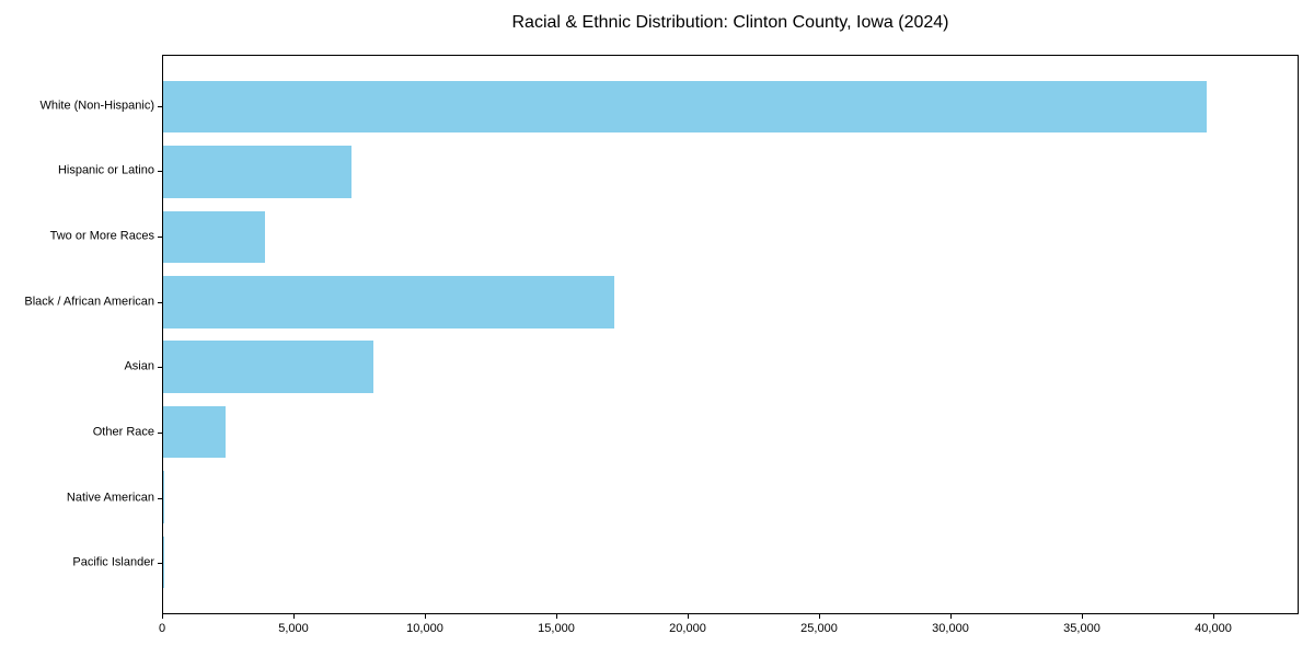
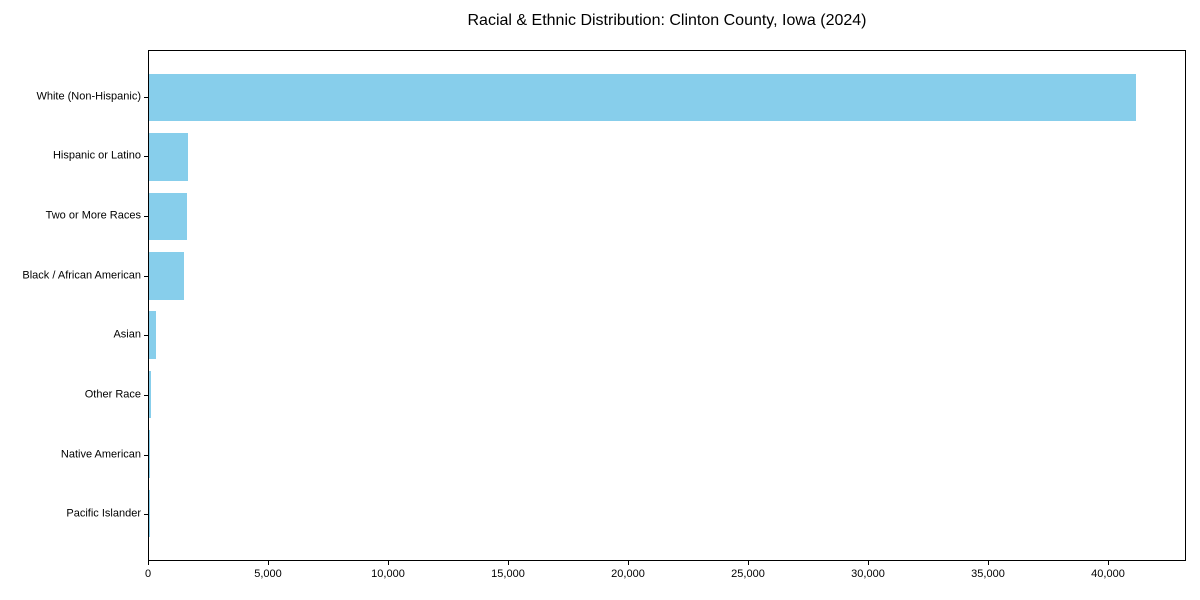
White (Non-Hispanic): 39800 -> 41200
Hispanic or Latino: 7200 -> 1600
Two or More Races: 3900 -> 1600
Black / African American: 17200 -> 1500
Asian: 8000 -> 300
Other Race: 2400 -> 100
